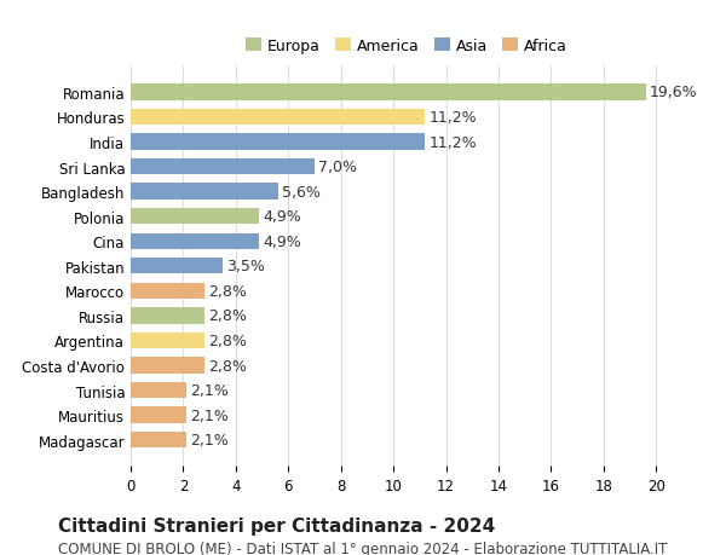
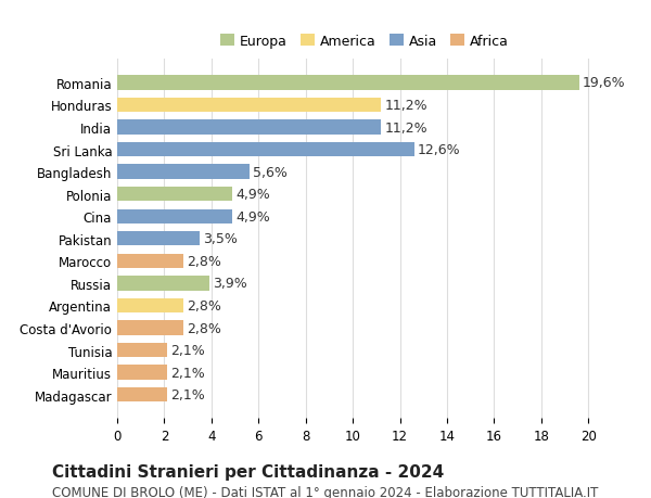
Sri Lanka: 7,0% -> 12,6%
Russia: 2,8% -> 3,9%
